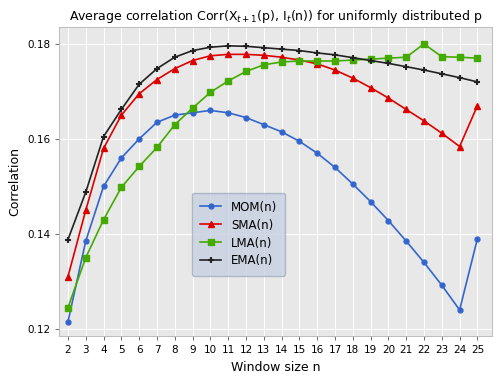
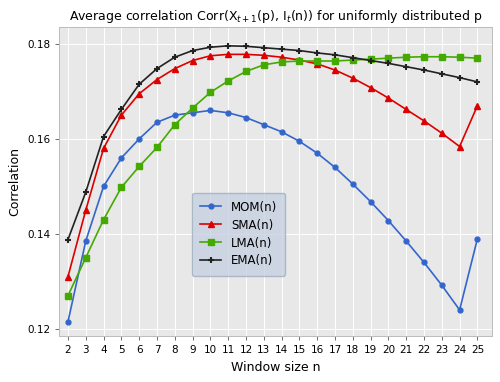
LMA(n)/2: 0.1245 -> 0.1270
LMA(n)/22: 0.1800 -> 0.1773
